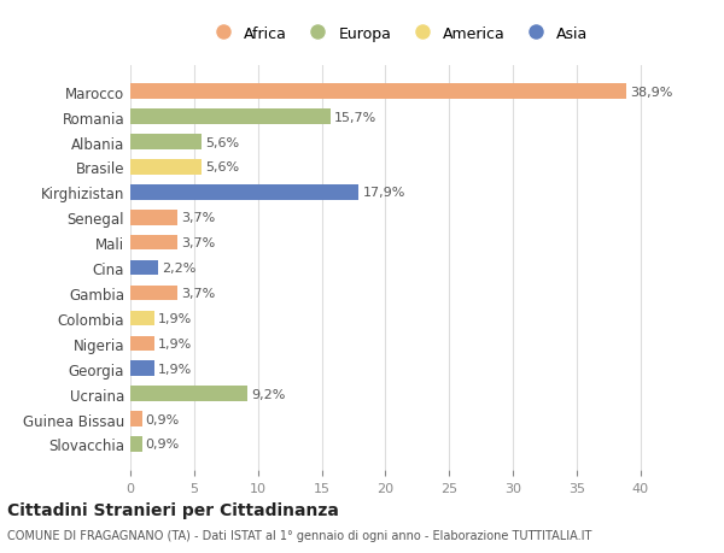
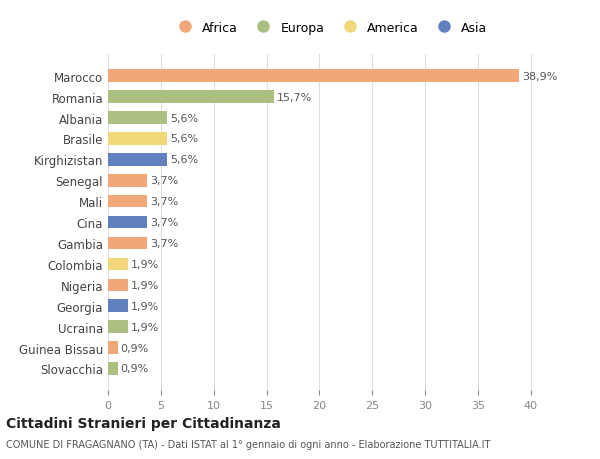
Kirghizistan: 17,9% -> 5,6%
Cina: 2,2% -> 3,7%
Ucraina: 9,2% -> 1,9%
